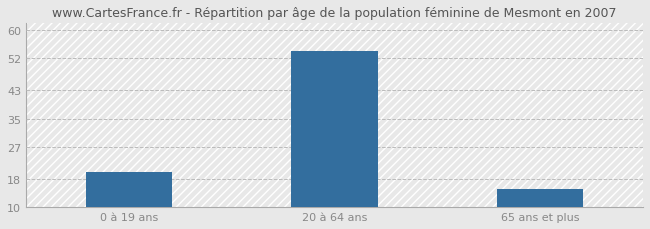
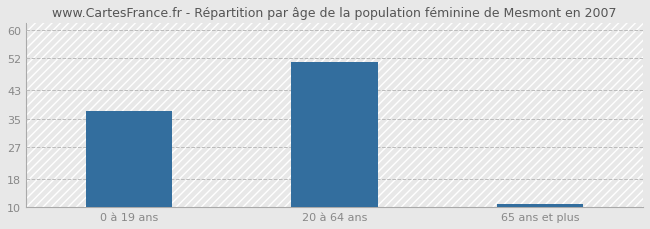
0 à 19 ans: 20 -> 37
20 à 64 ans: 54 -> 51
65 ans et plus: 15 -> 11
